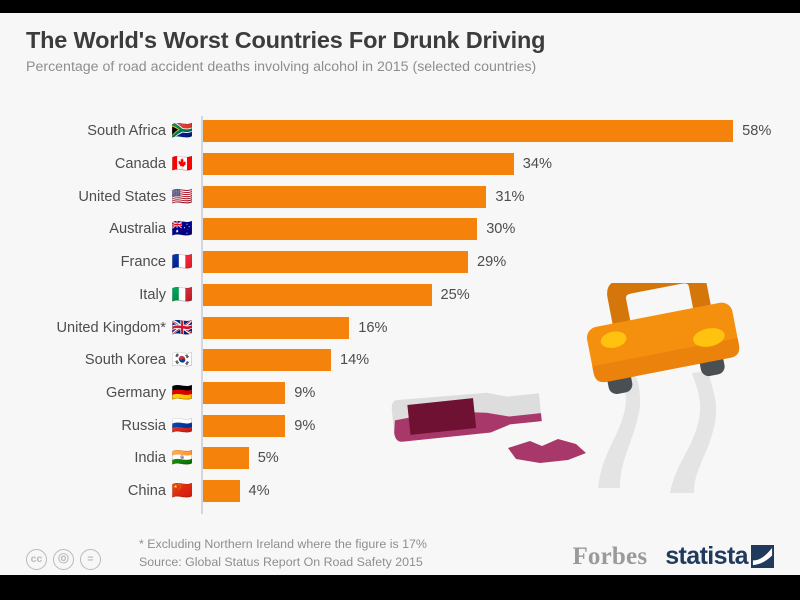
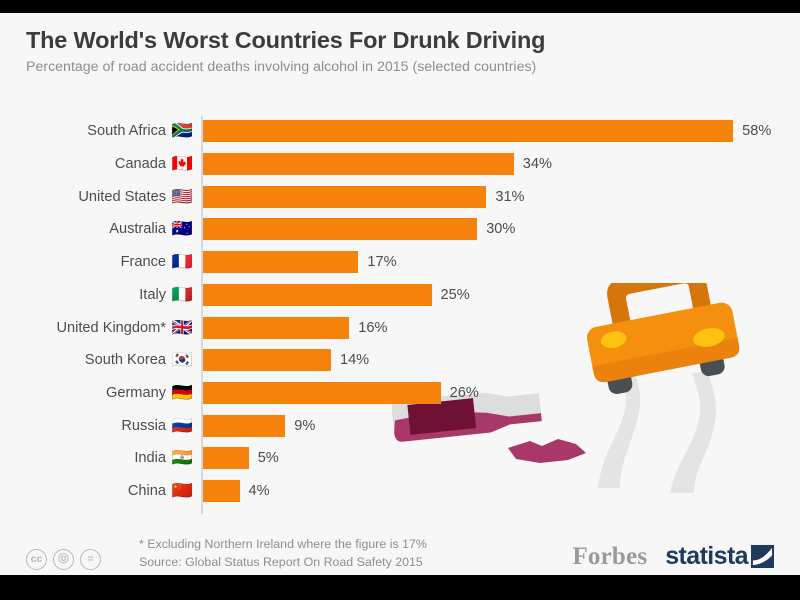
France: 29% -> 17%
Germany: 9% -> 26%
